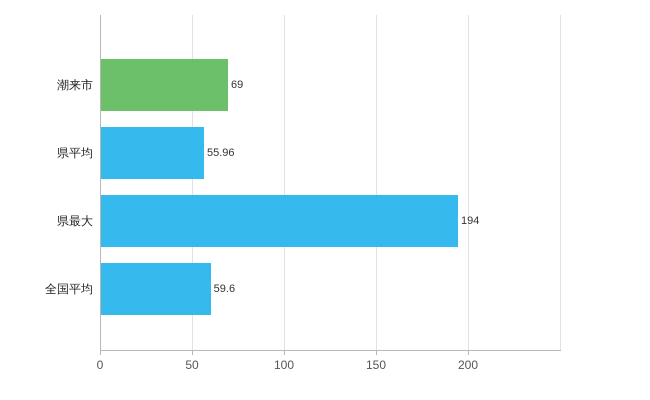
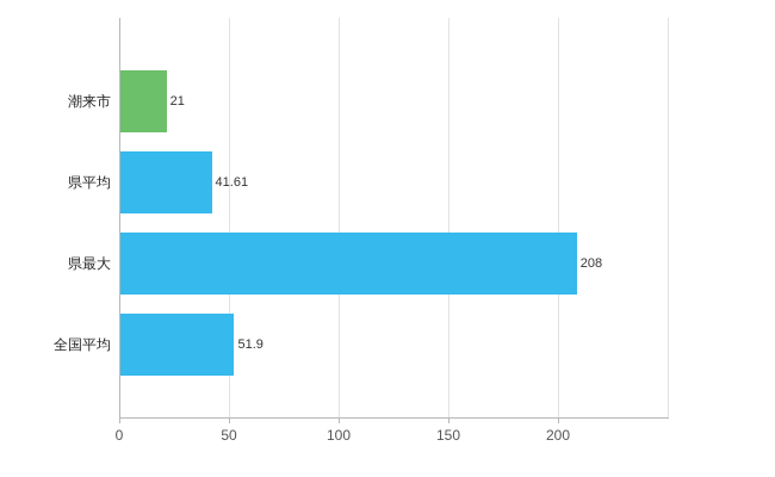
潮来市: 69 -> 21
県平均: 55.96 -> 41.61
県最大: 194 -> 208
全国平均: 59.6 -> 51.9
